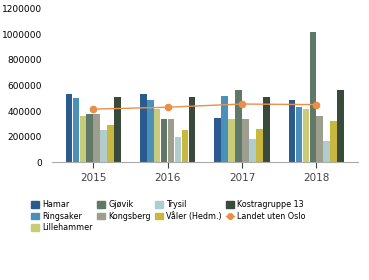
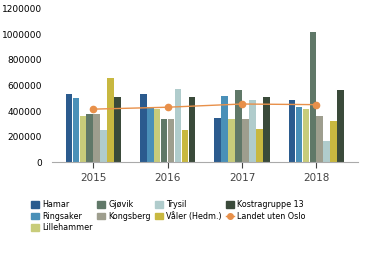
Våler (Hedm.)/2015: 300000 -> 660000
Ringsaker/2016: 480000 -> 430000
Trysil/2016: 200000 -> 570000
Trysil/2017: 180000 -> 490000
